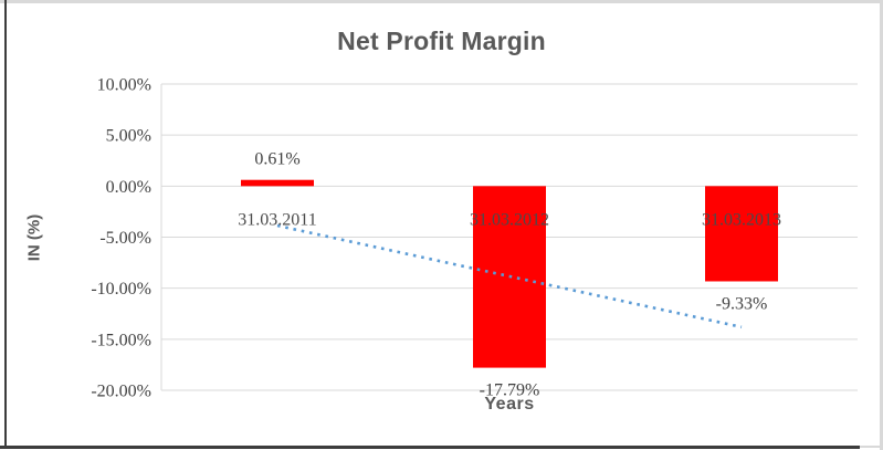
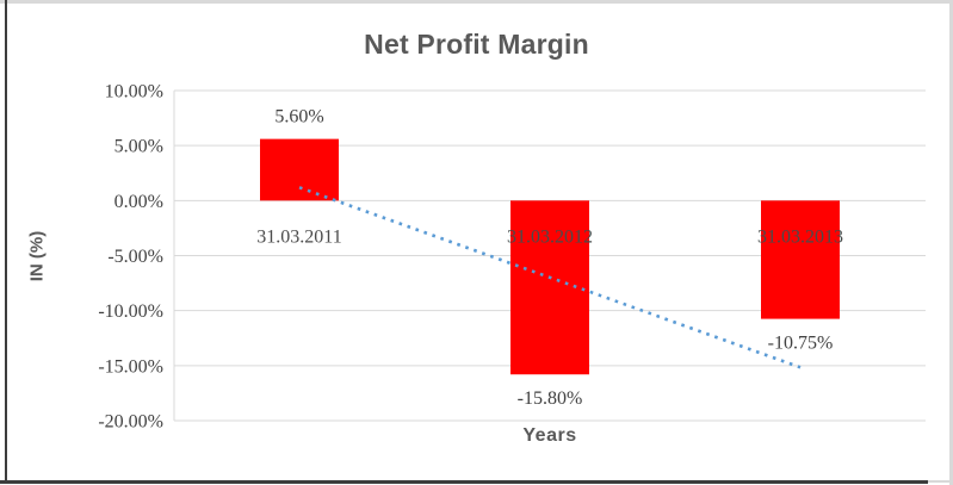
31.03.2011: 0.61% -> 5.60%
31.03.2012: -17.79% -> -15.80%
31.03.2013: -9.33% -> -10.75%
